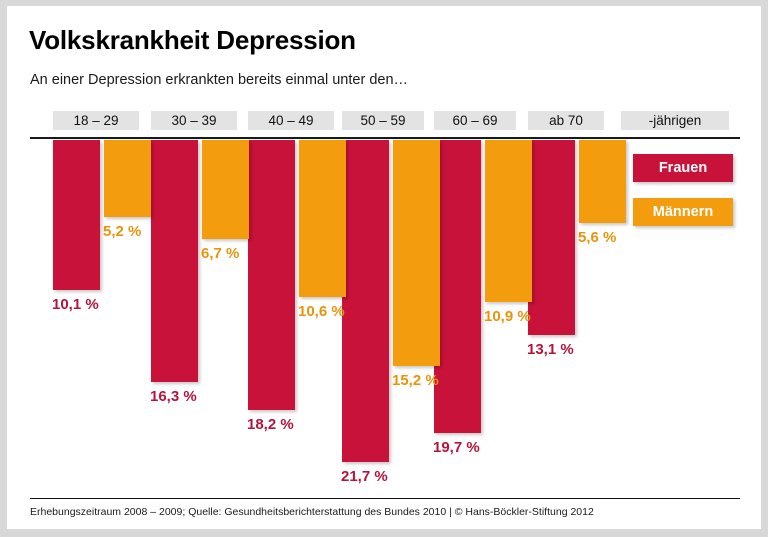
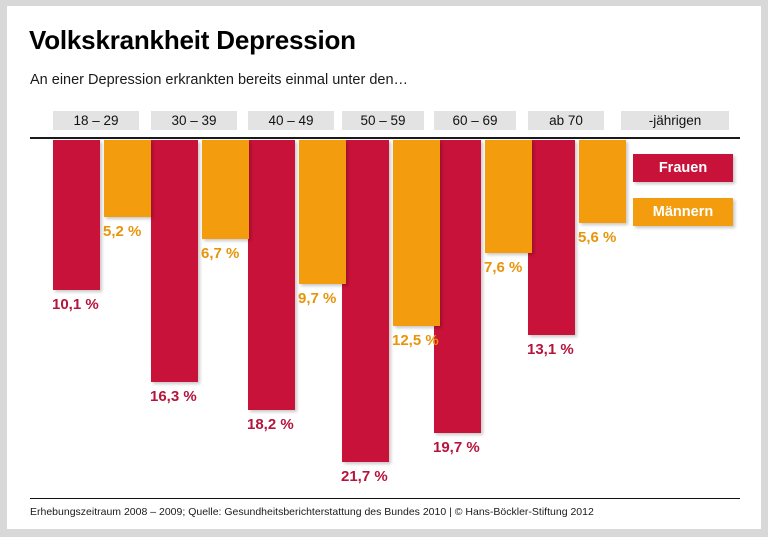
Männern/40 – 49: 10,6 -> 9,7
Männern/50 – 59: 15,2 -> 12,5
Männern/60 – 69: 10,9 -> 7,6
